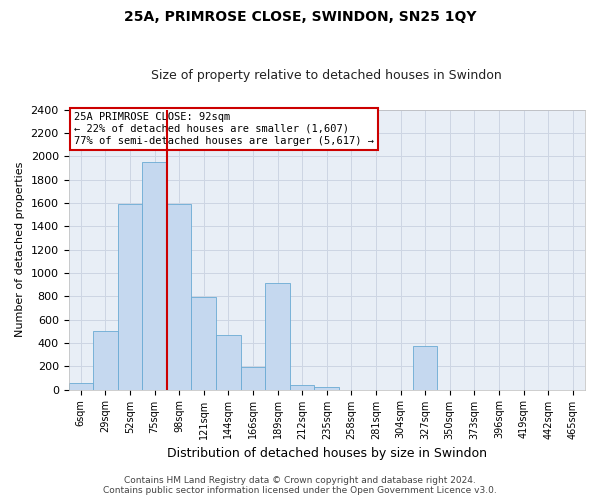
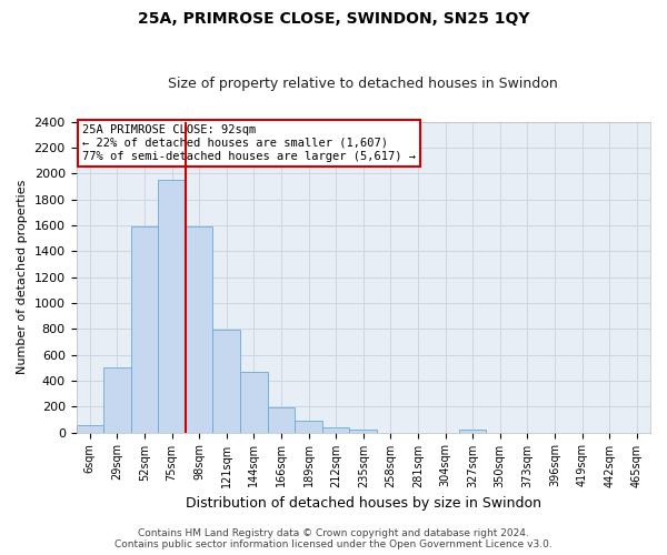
189sqm: 910 -> 90
327sqm: 370 -> 20
